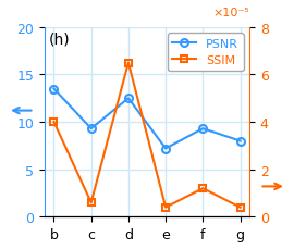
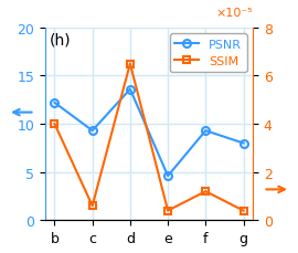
PSNR/b: 13.5 -> 12.2
PSNR/d: 12.5 -> 13.6
PSNR/e: 7.2 -> 4.6
